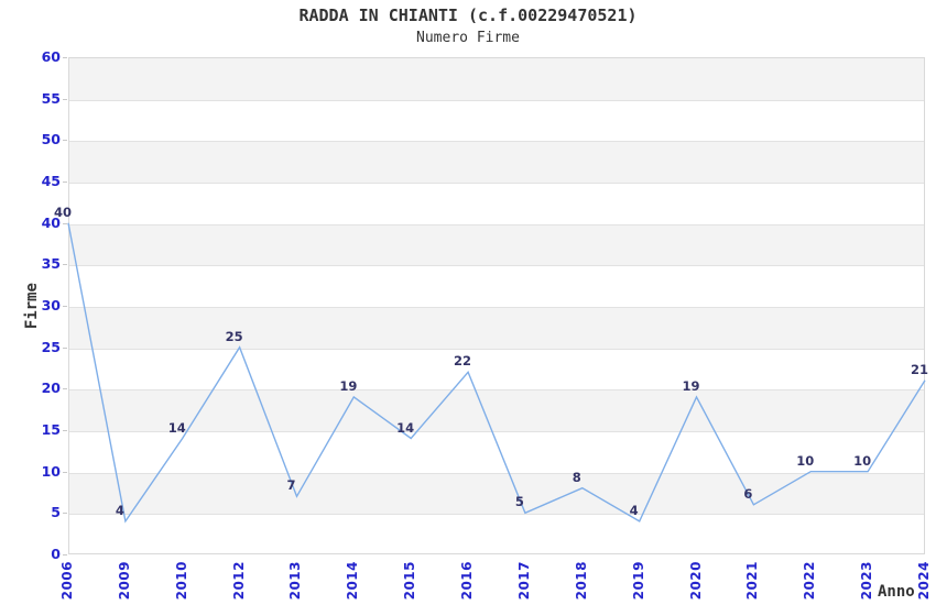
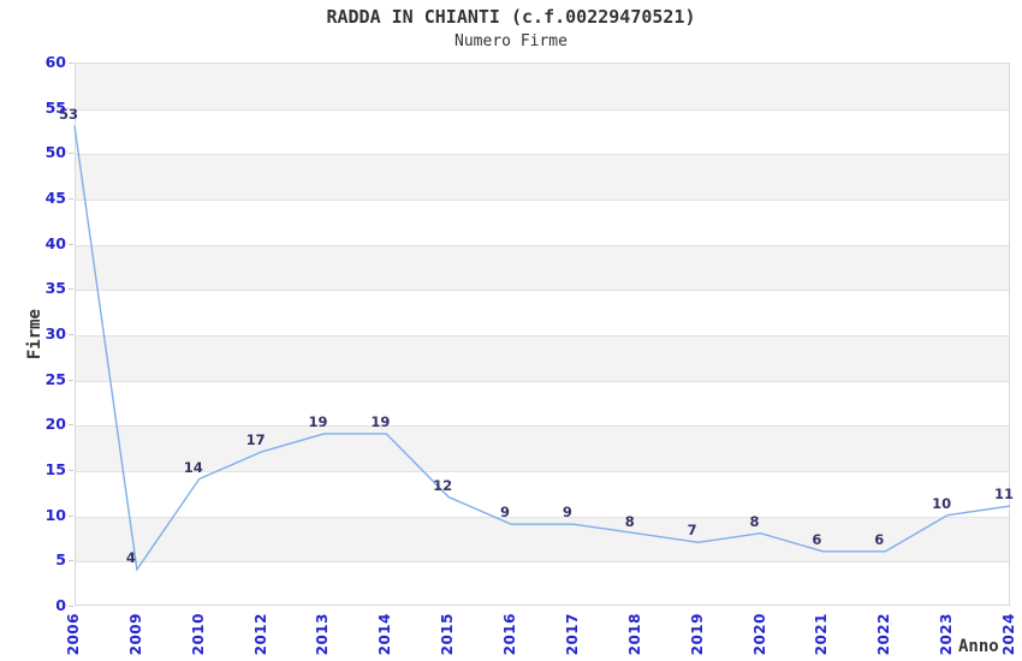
2006: 40 -> 53
2012: 25 -> 17
2013: 7 -> 19
2015: 14 -> 12
2016: 22 -> 9
2017: 5 -> 9
2019: 4 -> 7
2020: 19 -> 8
2022: 10 -> 6
2024: 21 -> 11
